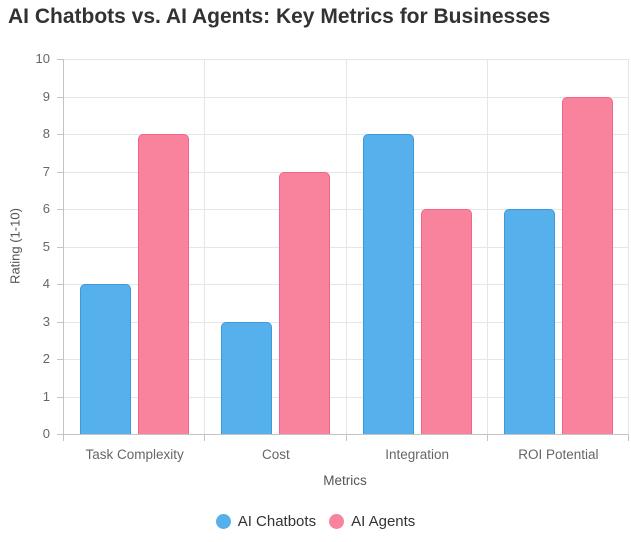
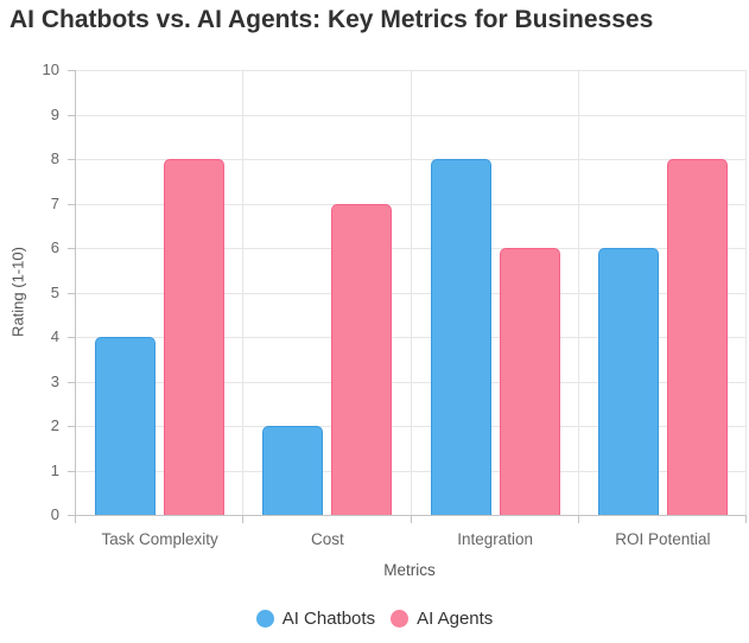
AI Chatbots/Cost: 3 -> 2
AI Agents/ROI Potential: 9 -> 8
